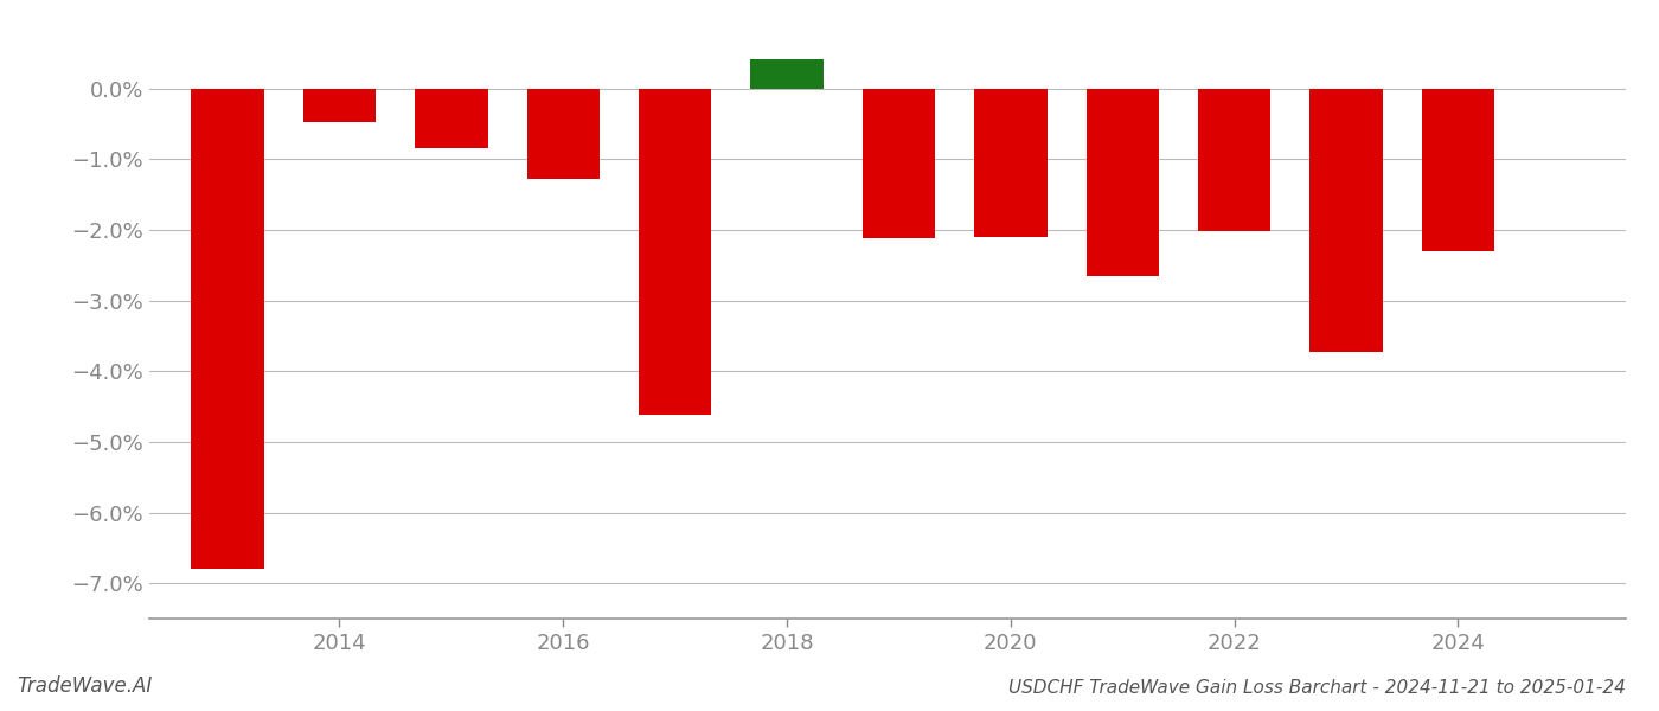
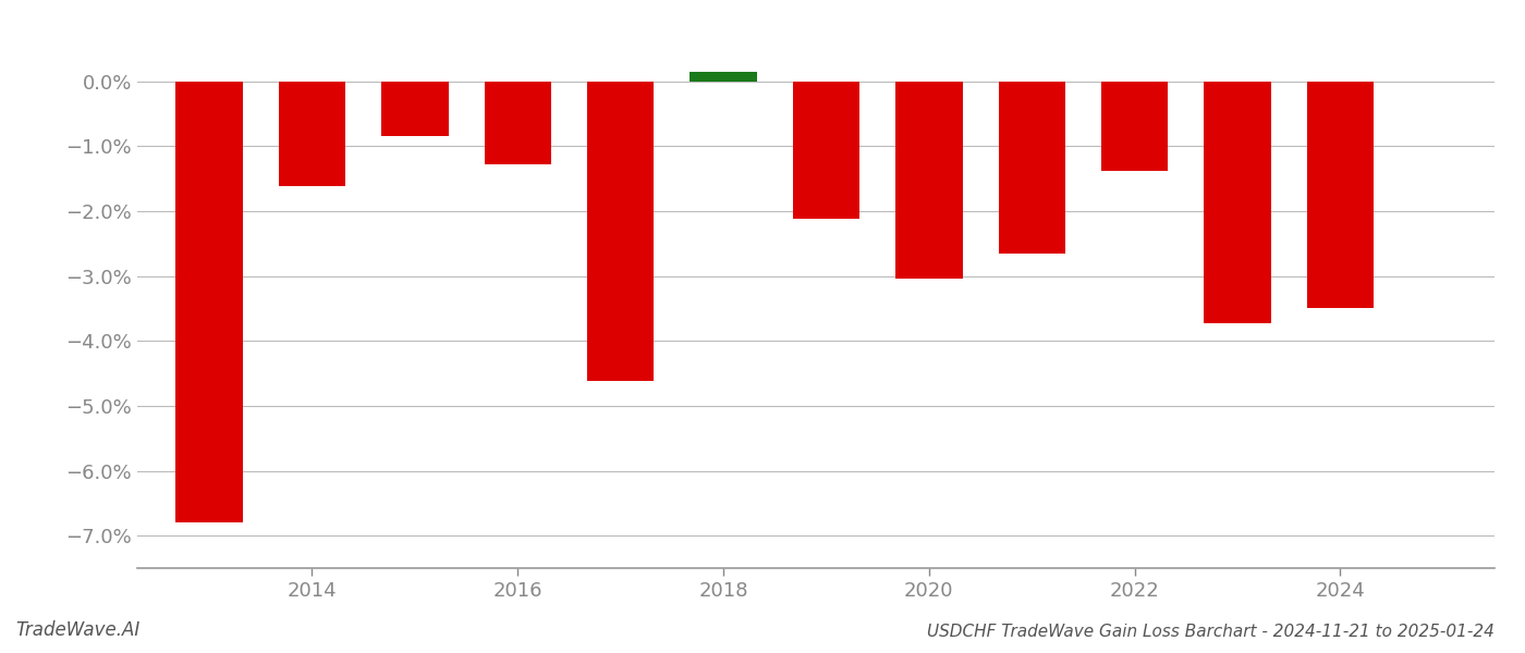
2014: -0.48% -> -1.62%
2018: 0.42% -> 0.14%
2020: -2.10% -> -3.04%
2022: -2.02% -> -1.38%
2024: -2.30% -> -3.50%
